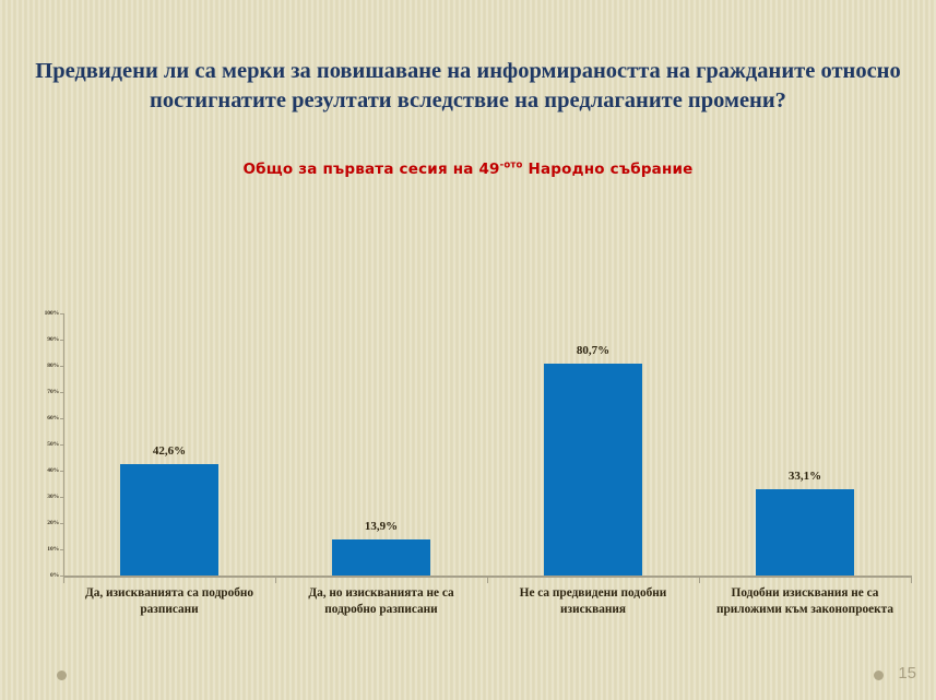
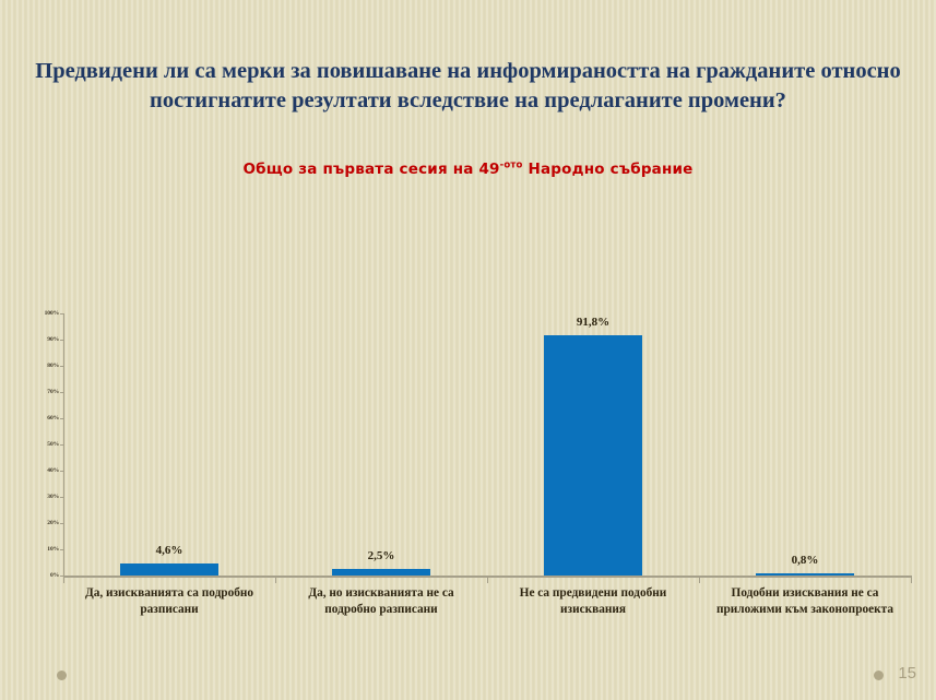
Да, изискванията са подробно разписани: 42,6% -> 4,6%
Да, но изискванията не са подробно разписани: 13,9% -> 2,5%
Не са предвидени подобни изисквания: 80,7% -> 91,8%
Подобни изисквания не са приложими към законопроекта: 33,1% -> 0,8%
